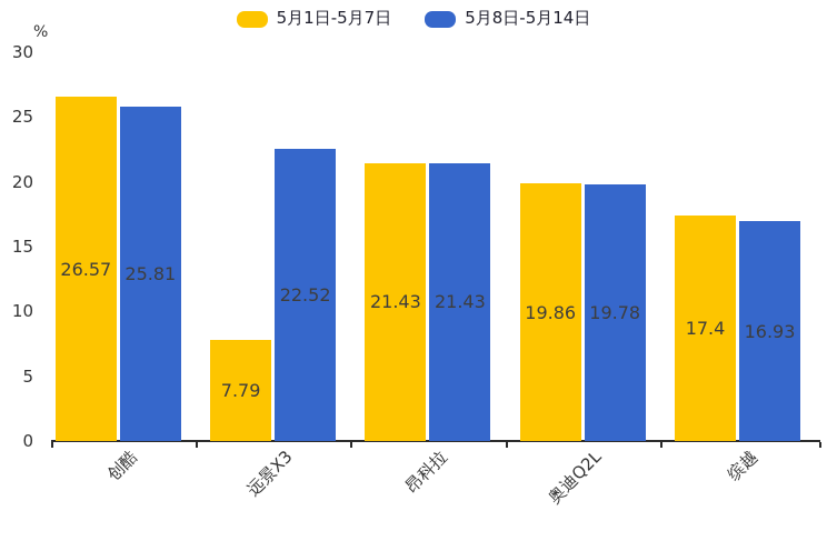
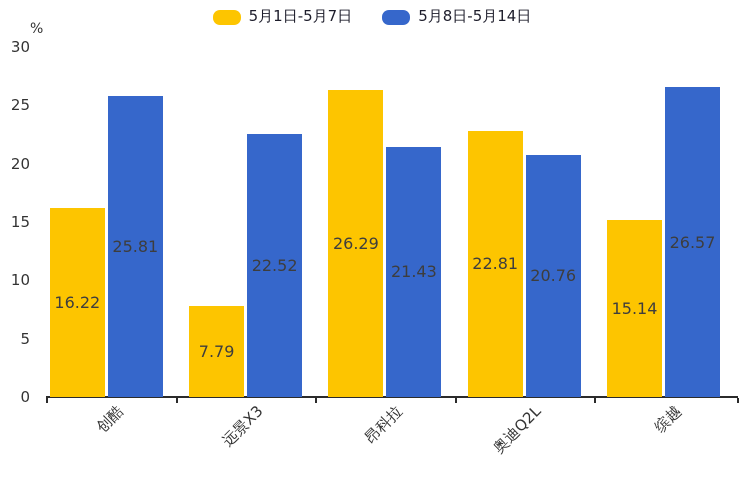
5月1日-5月7日/创酷: 26.57 -> 16.22
5月1日-5月7日/昂科拉: 21.43 -> 26.29
5月1日-5月7日/奥迪Q2L: 19.86 -> 22.81
5月8日-5月14日/奥迪Q2L: 19.78 -> 20.76
5月1日-5月7日/缤越: 17.4 -> 15.14
5月8日-5月14日/缤越: 16.93 -> 26.57
